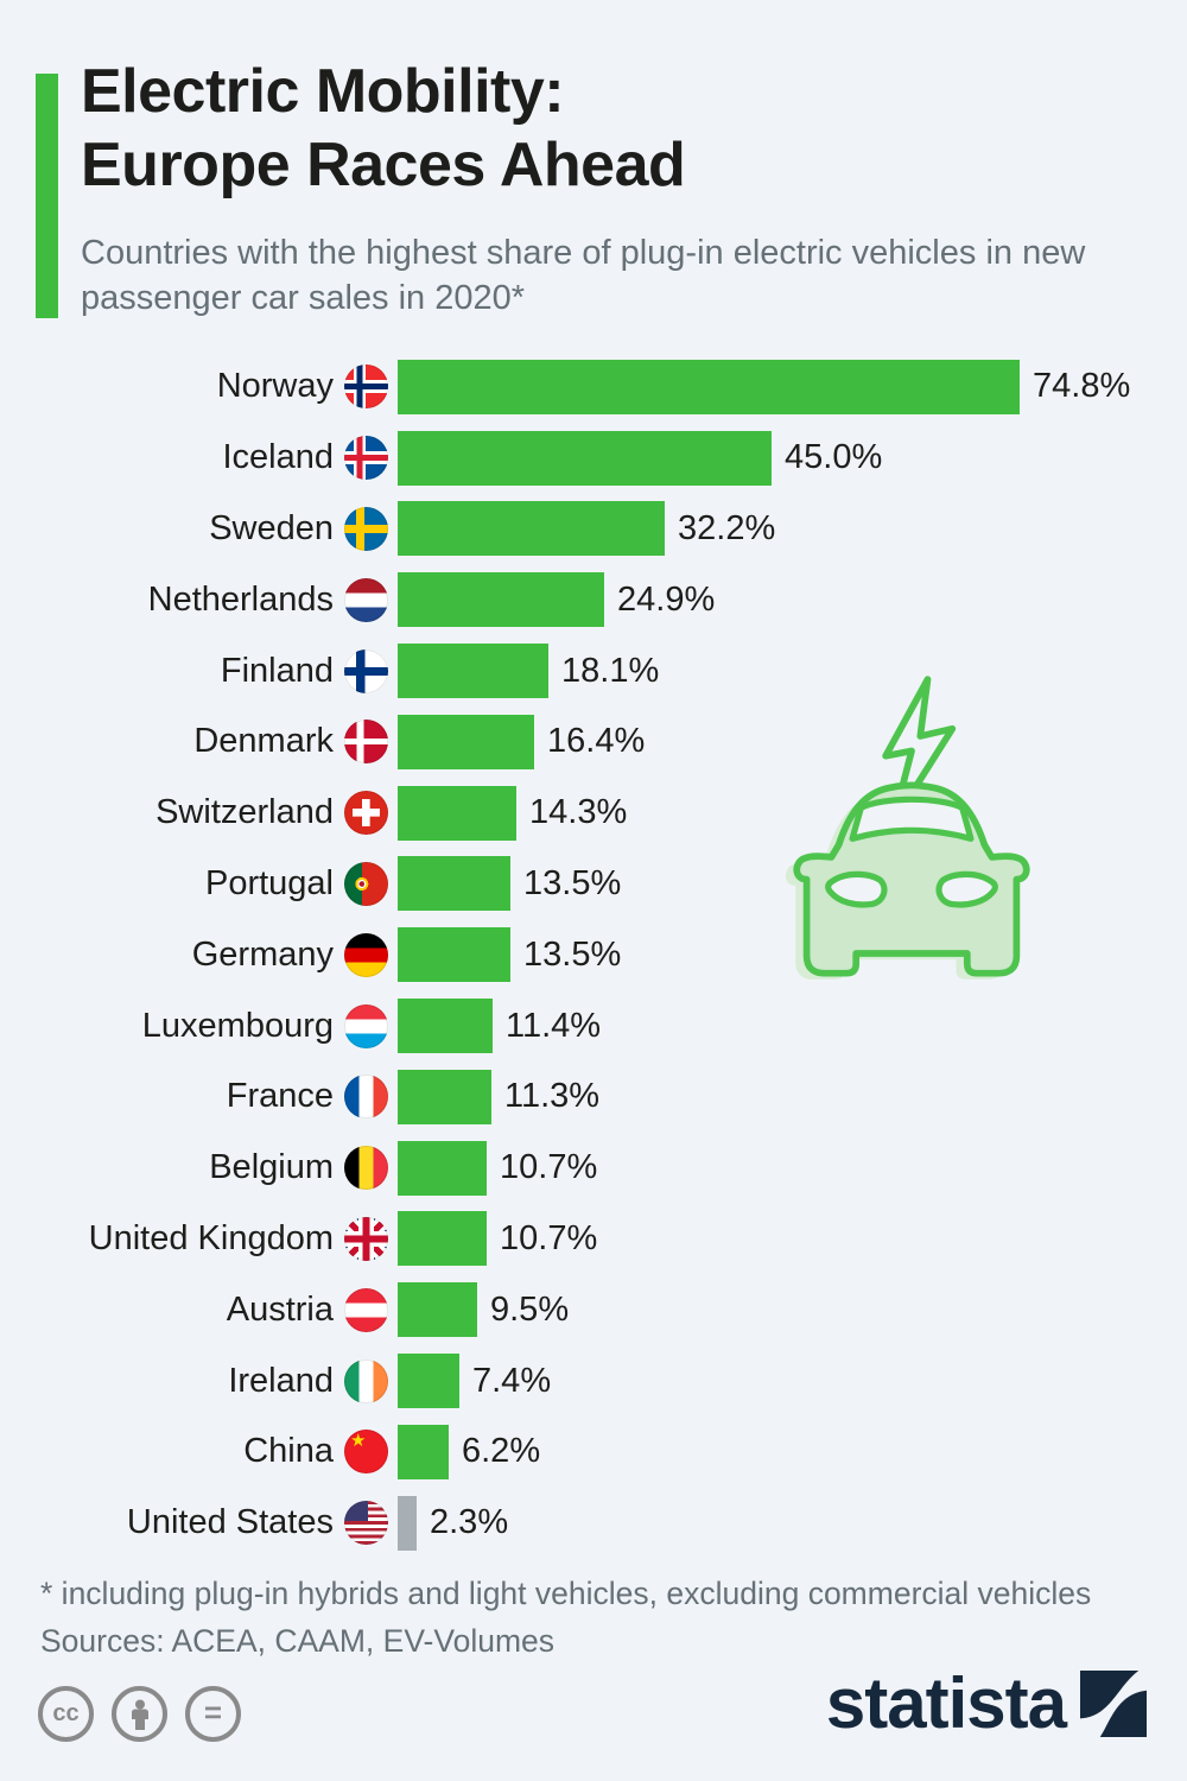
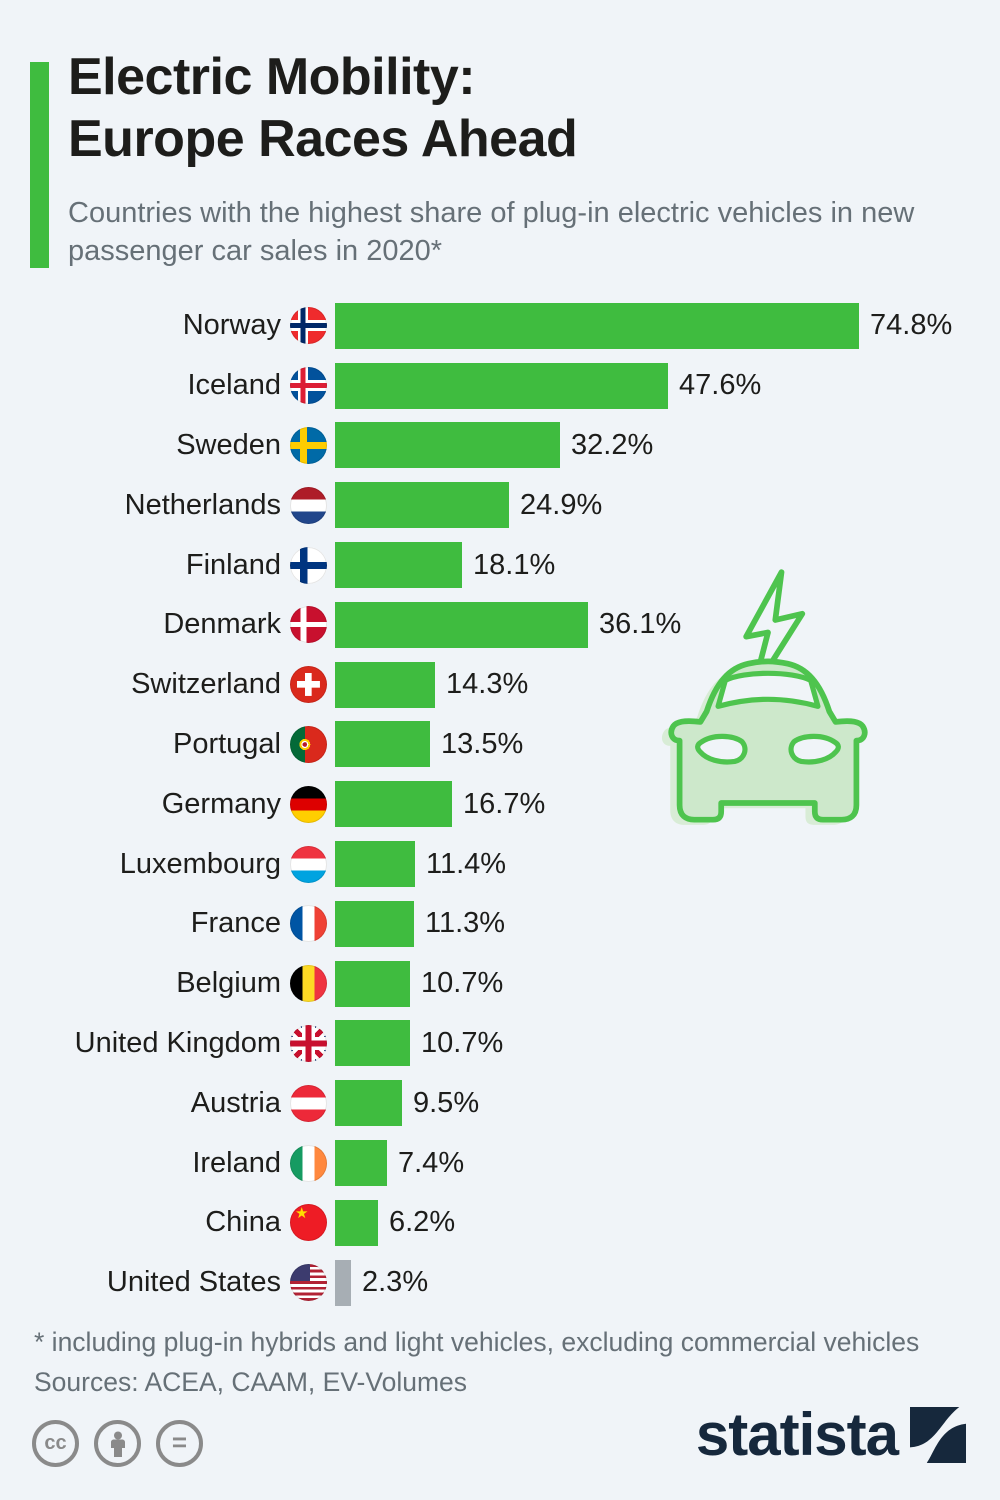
Iceland: 45.0% -> 47.6%
Denmark: 16.4% -> 36.1%
Germany: 13.5% -> 16.7%
